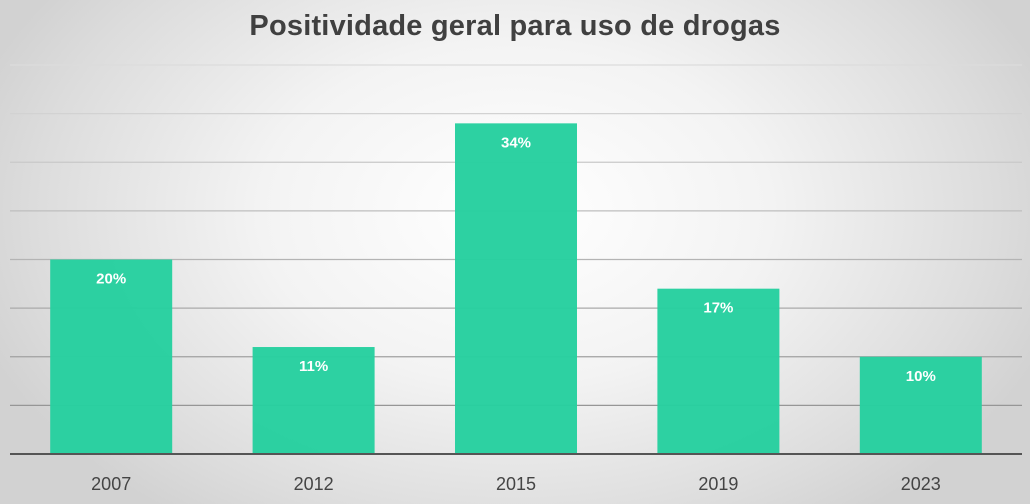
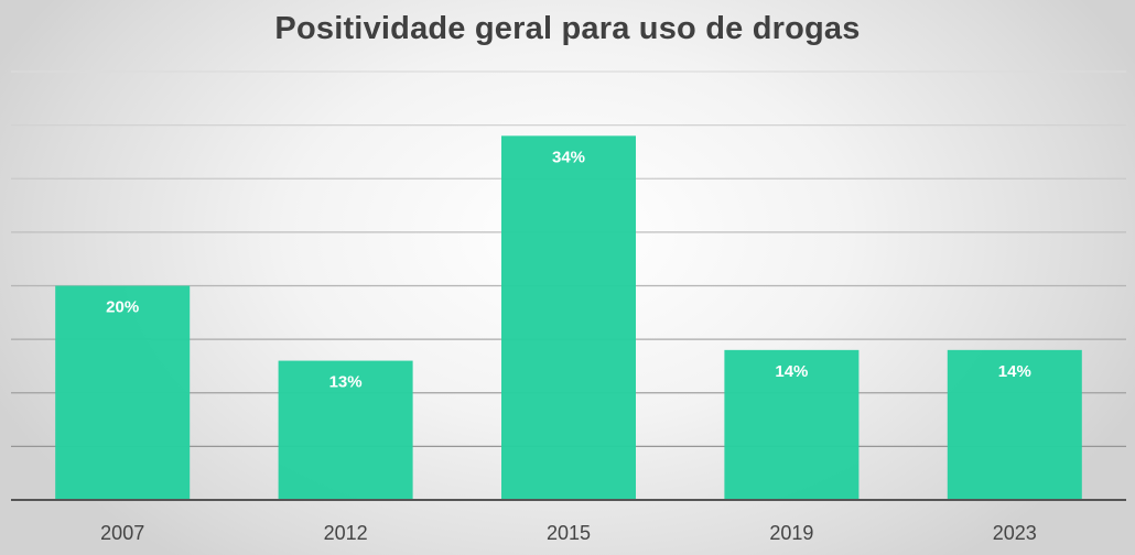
2012: 11% -> 13%
2019: 17% -> 14%
2023: 10% -> 14%
